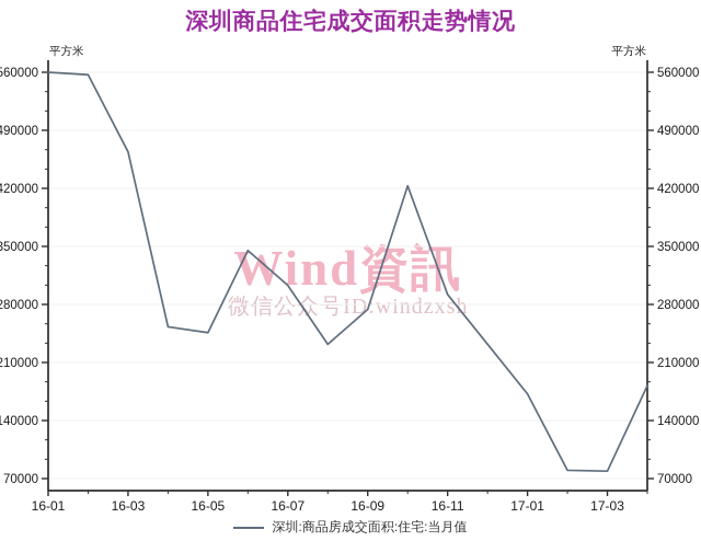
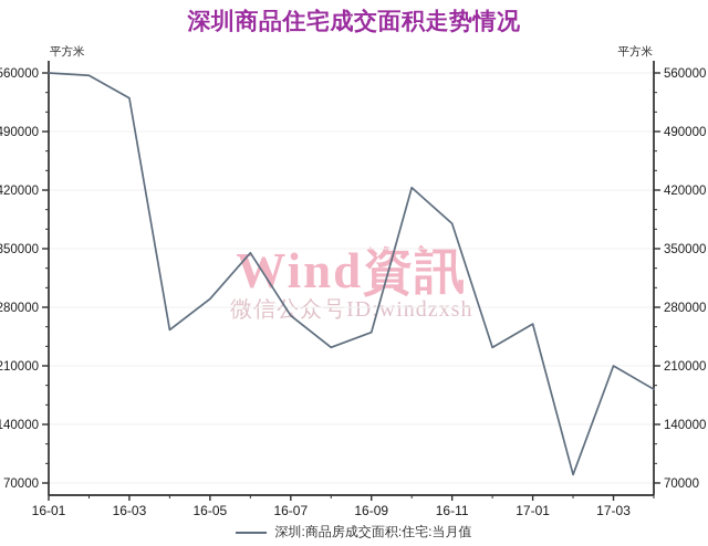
16-03: 460000 -> 530000
16-05: 250000 -> 290000
16-07: 300000 -> 270000
16-09: 270000 -> 250000
16-11: 290000 -> 380000
17-01: 170000 -> 260000
17-03: 80000 -> 210000
